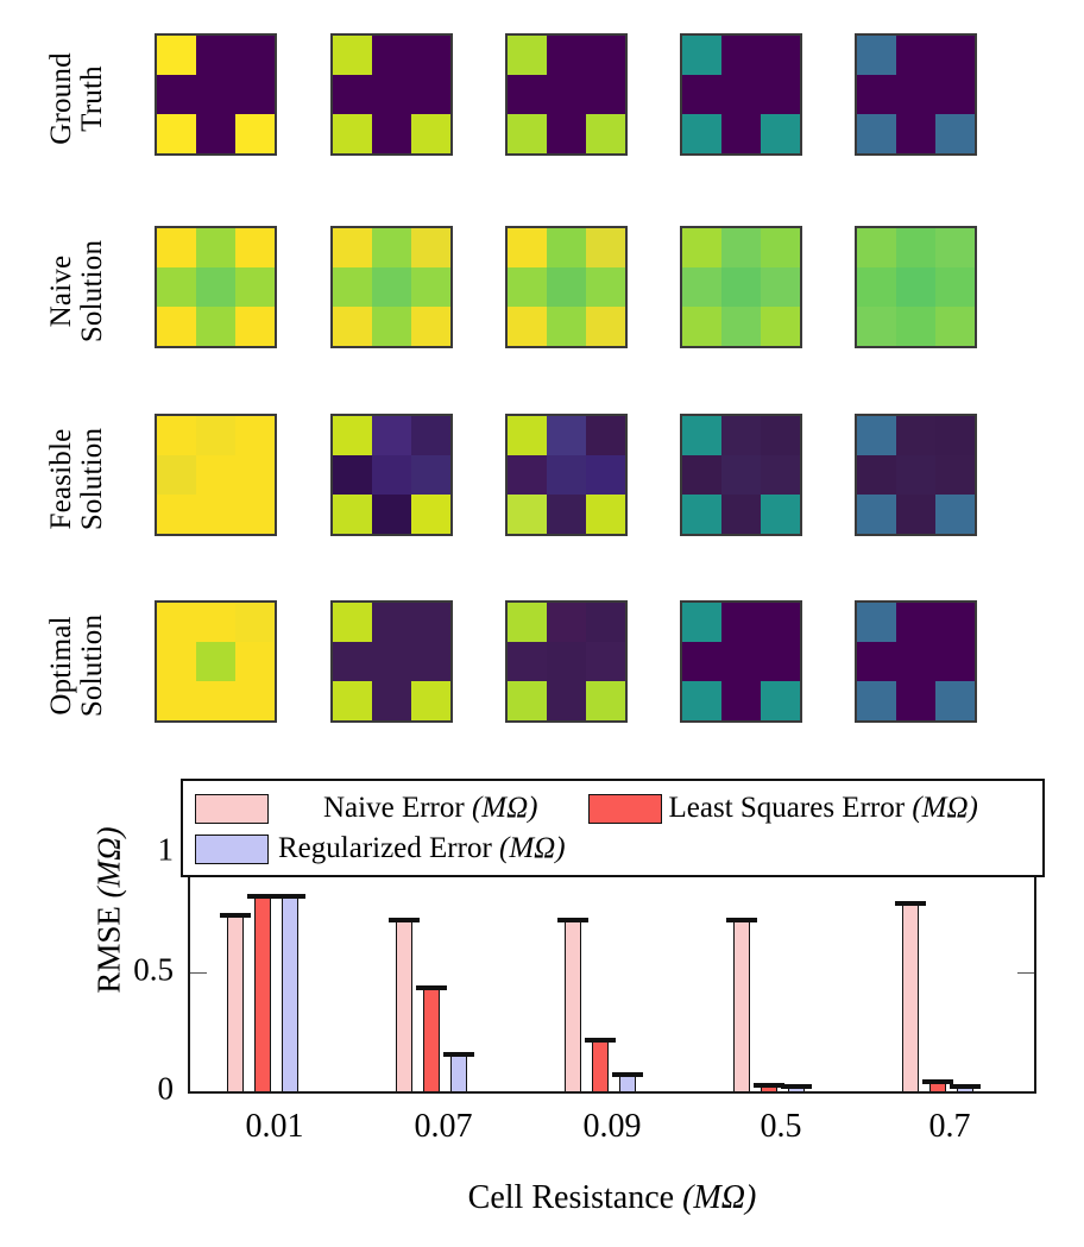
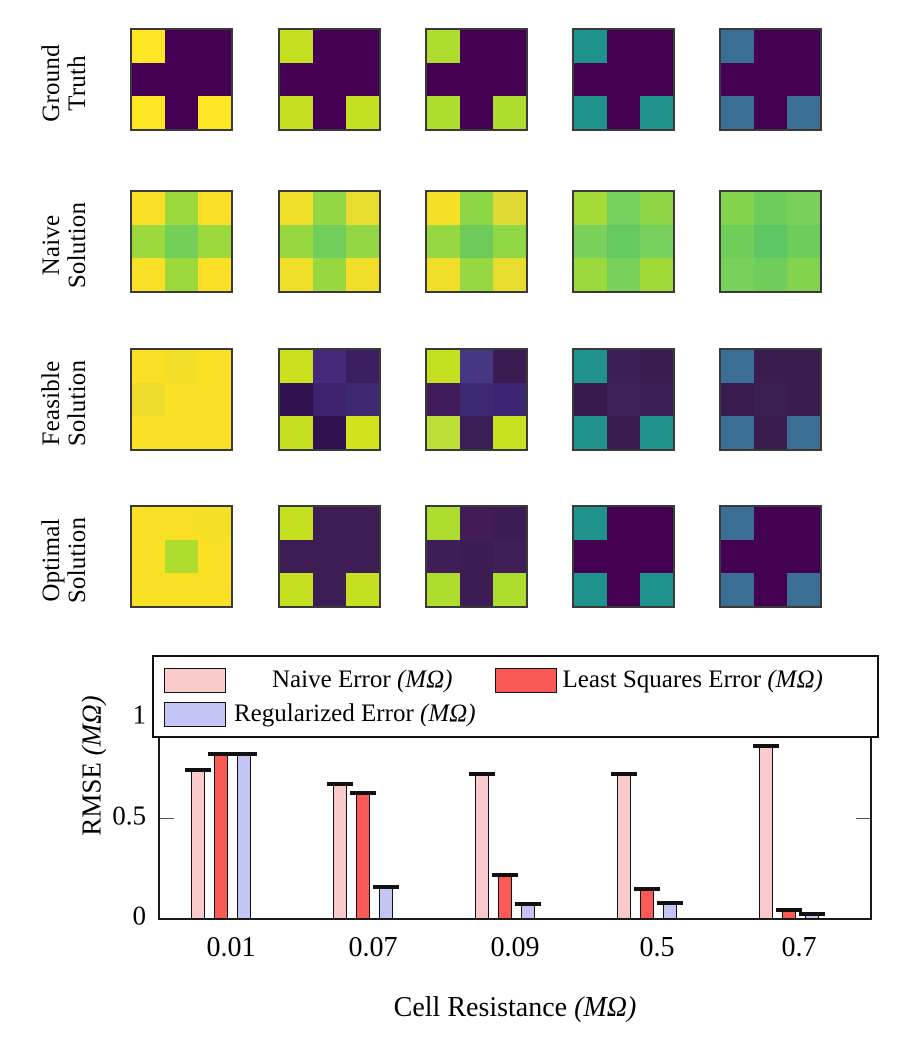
Naive Error/0.07: 0.71 -> 0.66
Least Squares Error/0.07: 0.43 -> 0.62
Least Squares Error/0.5: 0.02 -> 0.14
Regularized Error/0.5: 0.01 -> 0.07
Naive Error/0.7: 0.78 -> 0.85
